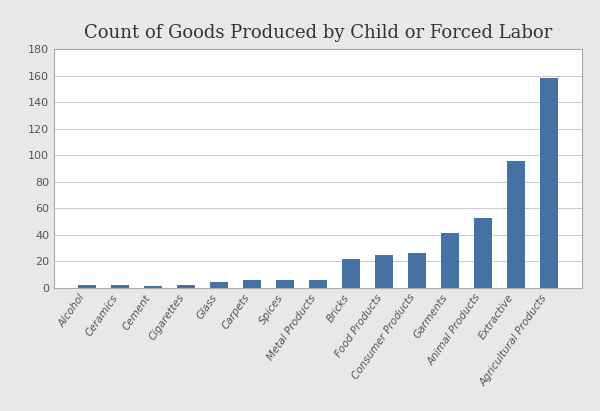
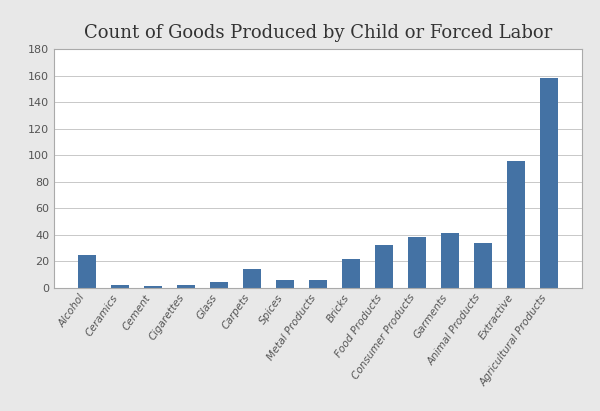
Alcohol: 2 -> 25
Carpets: 6 -> 14
Food Products: 25 -> 32
Consumer Products: 26 -> 38
Animal Products: 53 -> 34
